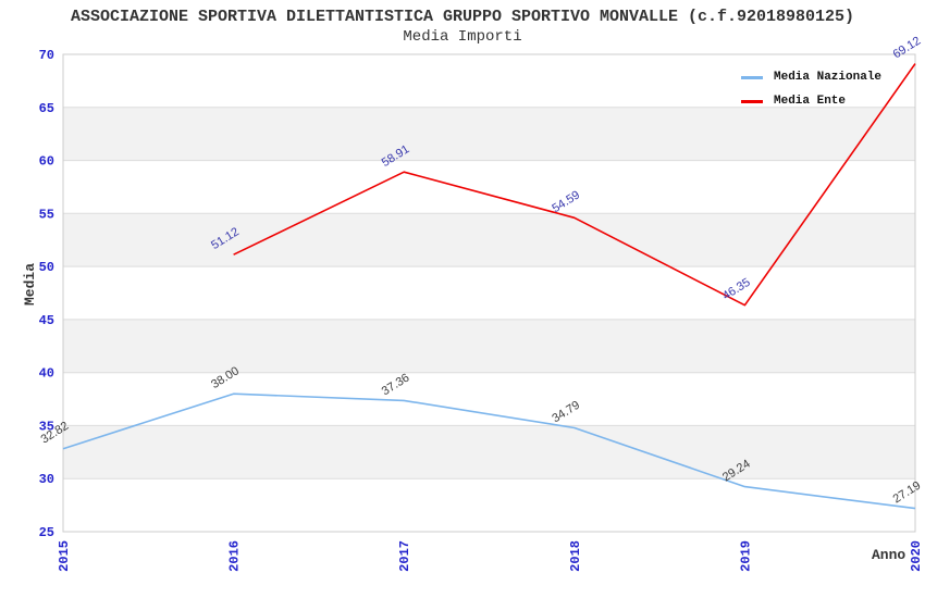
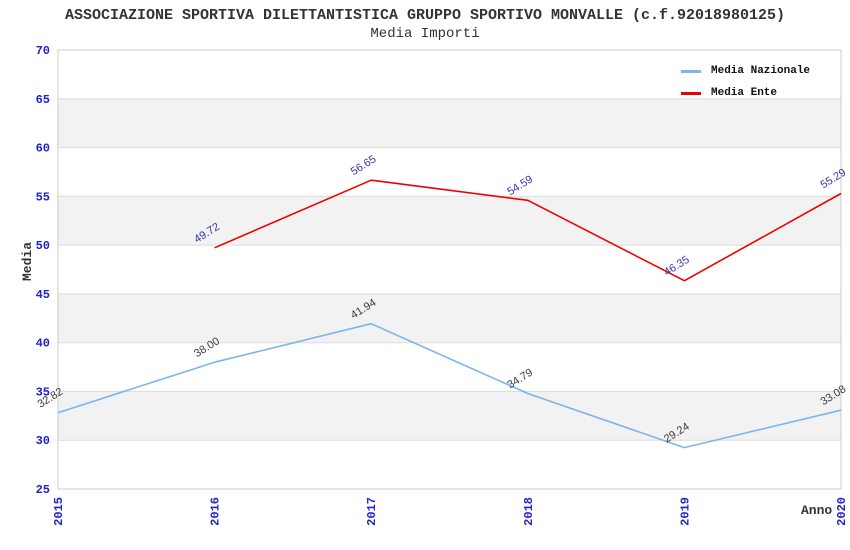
Media Ente/2016: 51.12 -> 49.72
Media Nazionale/2017: 37.36 -> 41.94
Media Ente/2017: 58.91 -> 56.65
Media Nazionale/2020: 27.19 -> 33.08
Media Ente/2020: 69.12 -> 55.29
